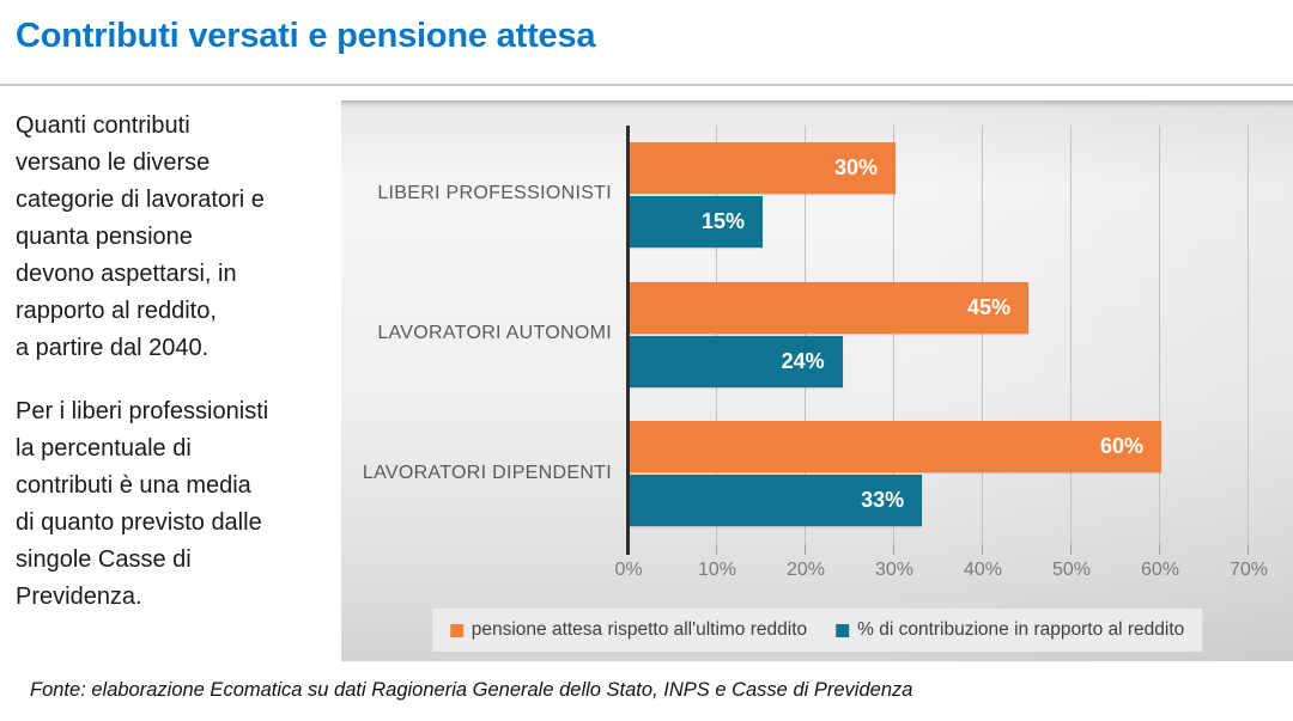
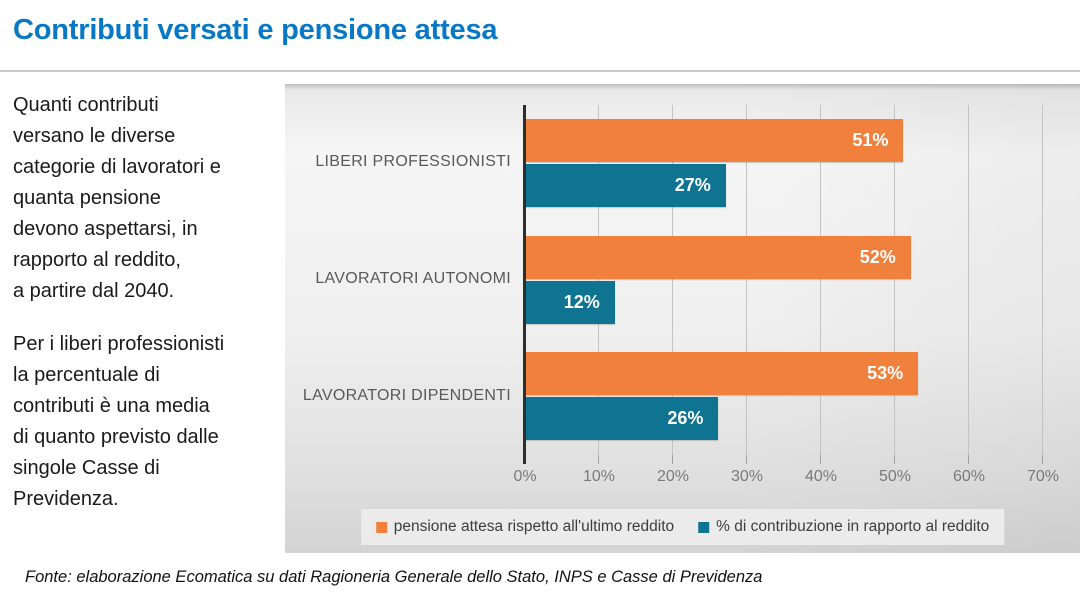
pensione attesa rispetto all'ultimo reddito/LIBERI PROFESSIONISTI: 30% -> 51%
% di contribuzione in rapporto al reddito/LIBERI PROFESSIONISTI: 15% -> 27%
pensione attesa rispetto all'ultimo reddito/LAVORATORI AUTONOMI: 45% -> 52%
% di contribuzione in rapporto al reddito/LAVORATORI AUTONOMI: 24% -> 12%
pensione attesa rispetto all'ultimo reddito/LAVORATORI DIPENDENTI: 60% -> 53%
% di contribuzione in rapporto al reddito/LAVORATORI DIPENDENTI: 33% -> 26%
